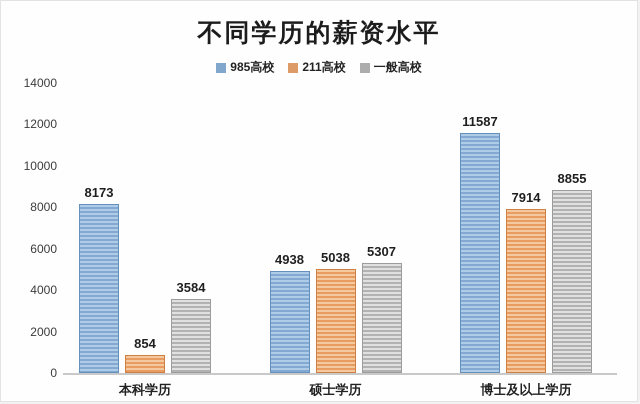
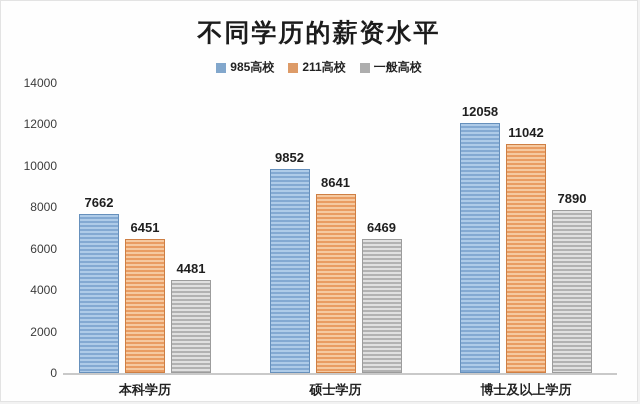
985高校/本科学历: 8173 -> 7662
211高校/本科学历: 854 -> 6451
一般高校/本科学历: 3584 -> 4481
985高校/硕士学历: 4938 -> 9852
211高校/硕士学历: 5038 -> 8641
一般高校/硕士学历: 5307 -> 6469
985高校/博士及以上学历: 11587 -> 12058
211高校/博士及以上学历: 7914 -> 11042
一般高校/博士及以上学历: 8855 -> 7890
